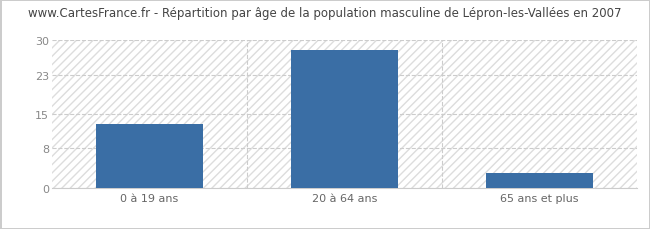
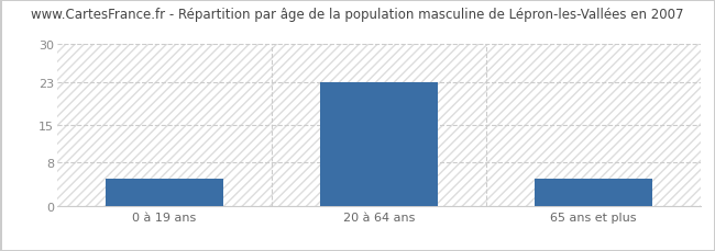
0 à 19 ans: 13 -> 5
20 à 64 ans: 28 -> 23
65 ans et plus: 3 -> 5
